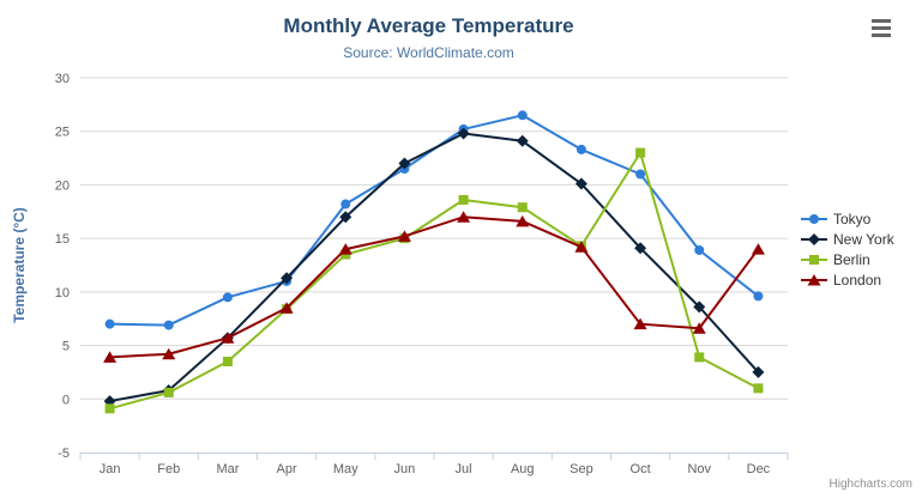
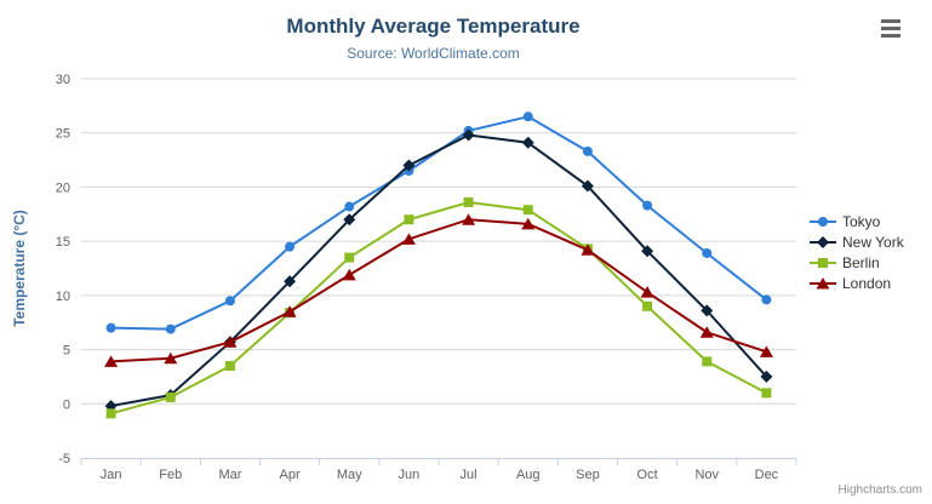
Tokyo/Apr: 11 -> 14
London/May: 14 -> 12
Berlin/Jun: 15 -> 17
Tokyo/Oct: 21 -> 18
Berlin/Oct: 23 -> 9
London/Oct: 7 -> 10
London/Dec: 14 -> 5
